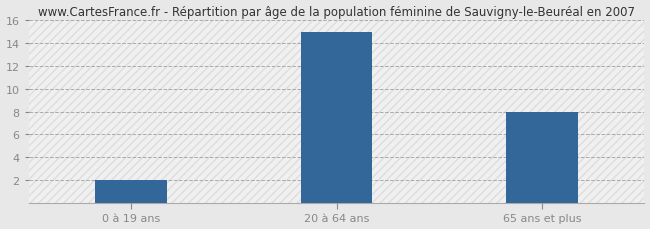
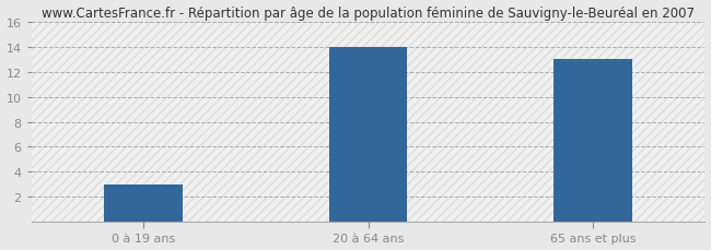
0 à 19 ans: 2 -> 3
20 à 64 ans: 15 -> 14
65 ans et plus: 8 -> 13
